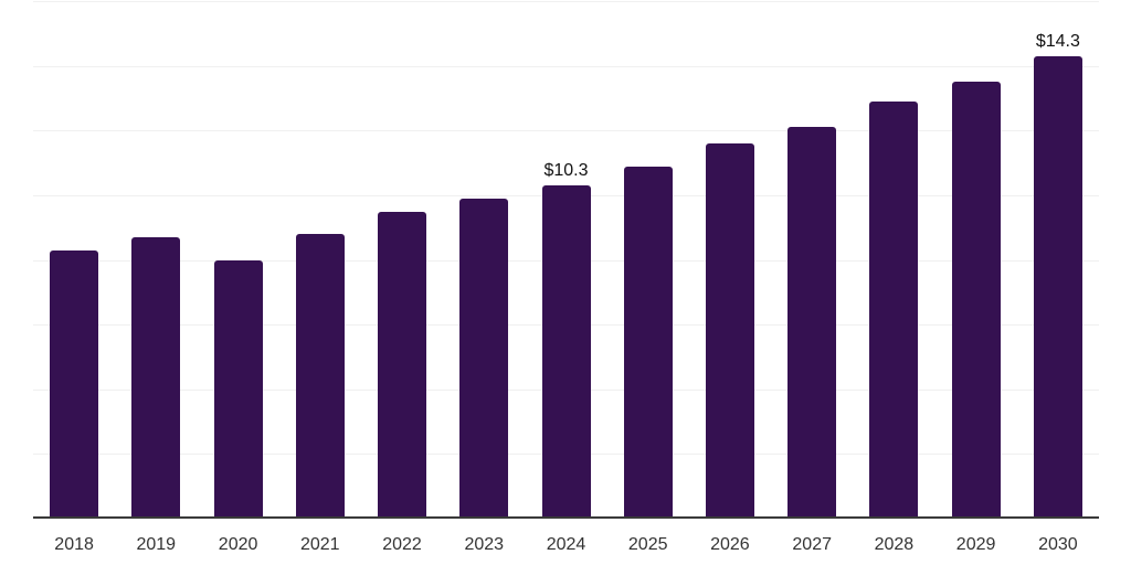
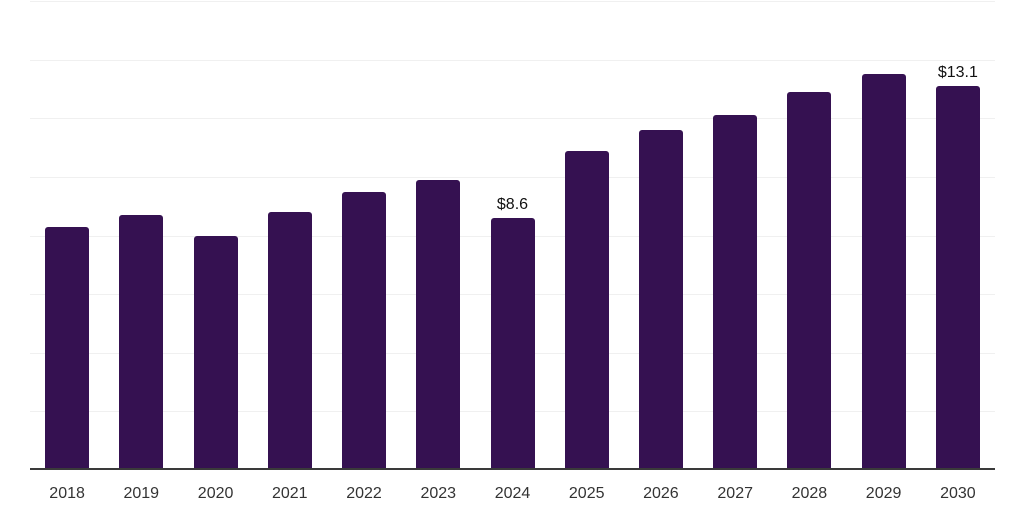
2024: $10.3 -> $8.6
2030: $14.3 -> $13.1
